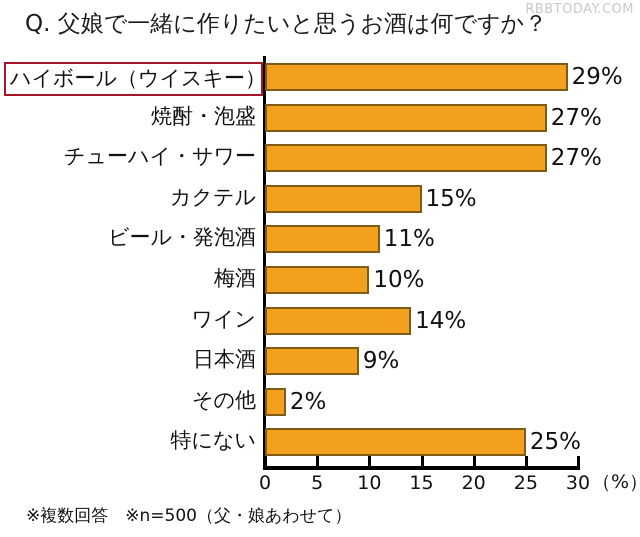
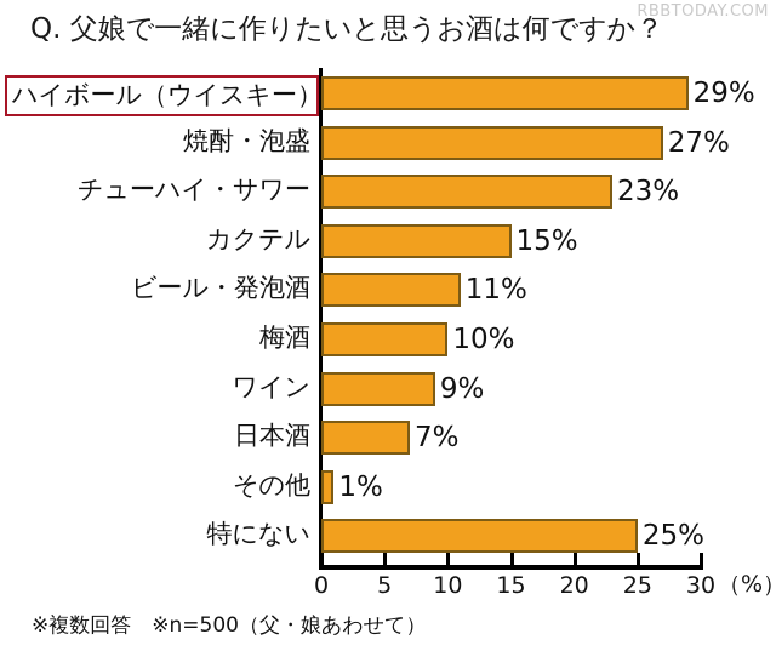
チューハイ・サワー: 27% -> 23%
ワイン: 14% -> 9%
日本酒: 9% -> 7%
その他: 2% -> 1%
